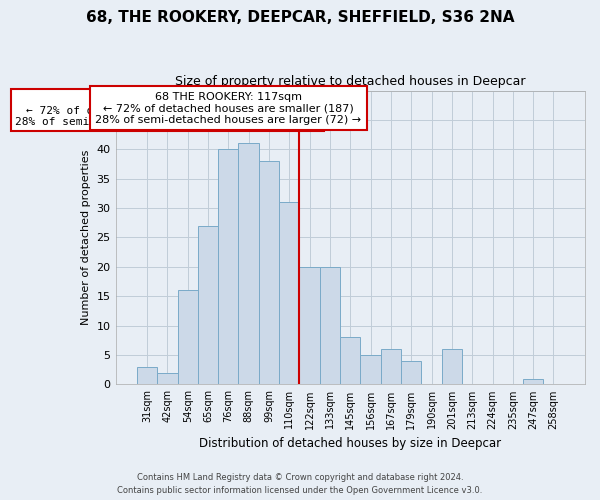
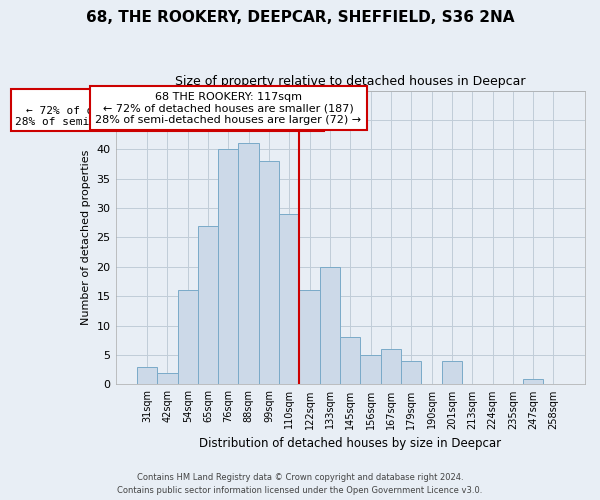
110sqm: 31 -> 29
122sqm: 20 -> 16
201sqm: 6 -> 4
